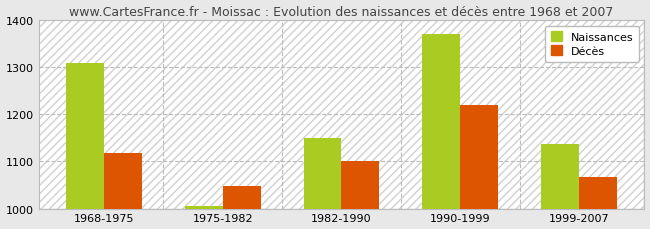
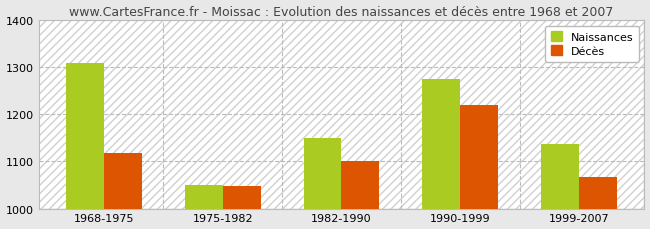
Naissances/1975-1982: 1005 -> 1050
Naissances/1990-1999: 1370 -> 1275
